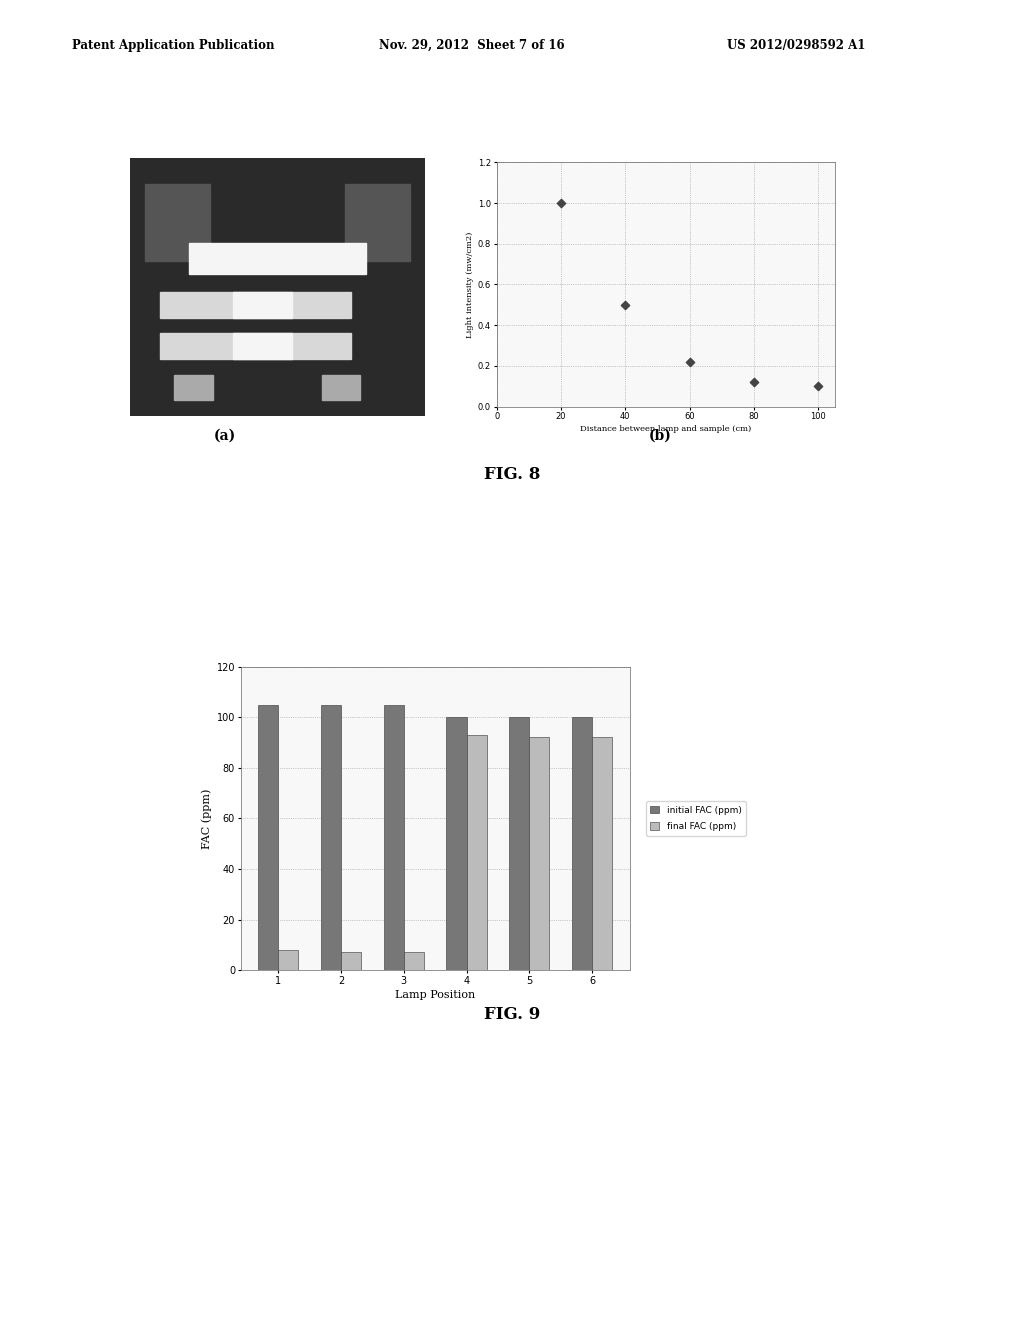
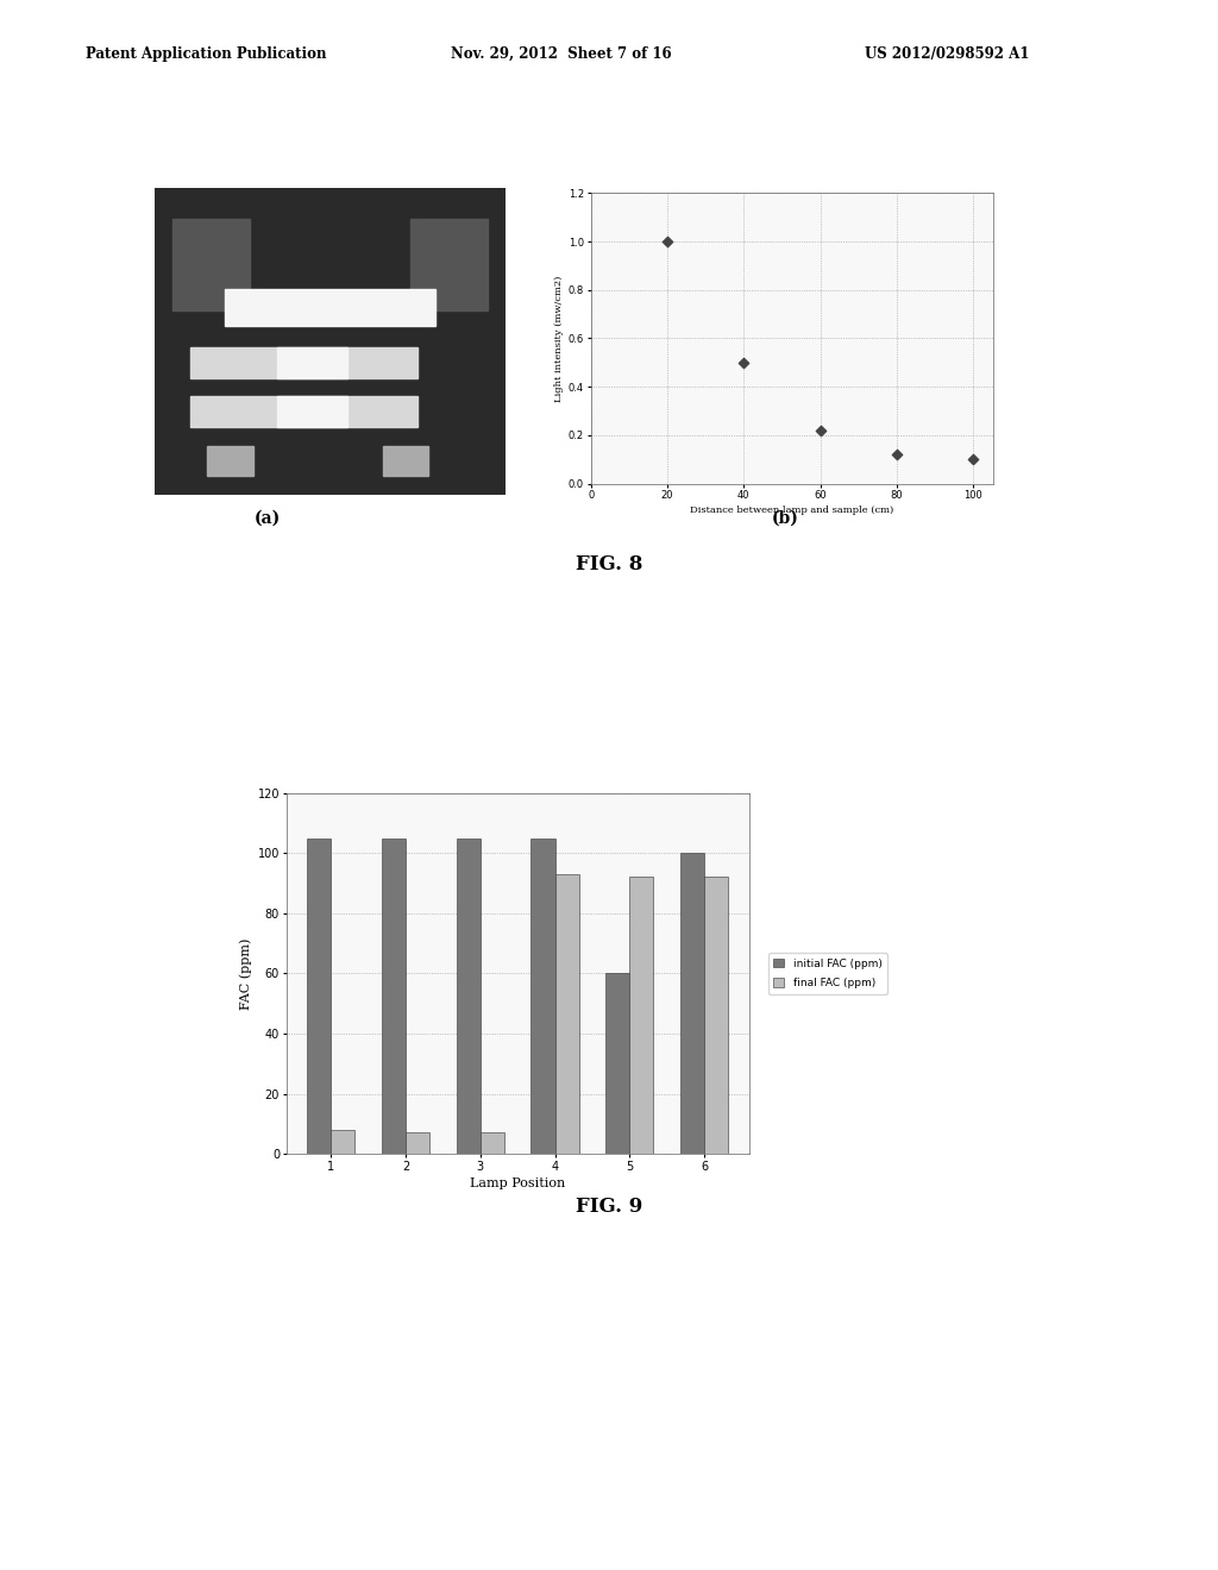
initial FAC (ppm)/4: 100 -> 105
initial FAC (ppm)/5: 100 -> 60
